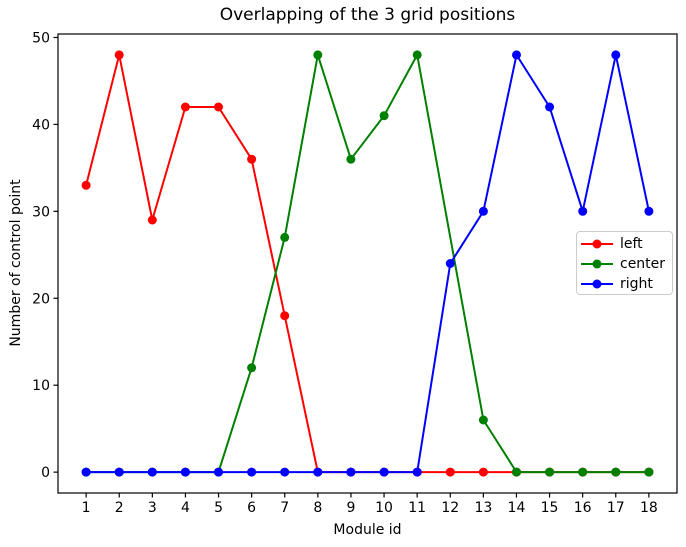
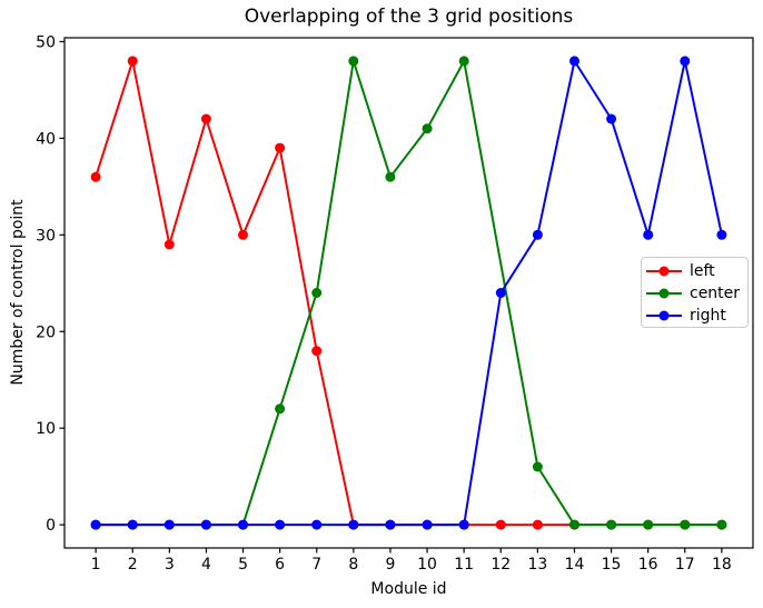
left/1: 33 -> 36
left/5: 42 -> 30
left/6: 36 -> 39
center/7: 27 -> 24
